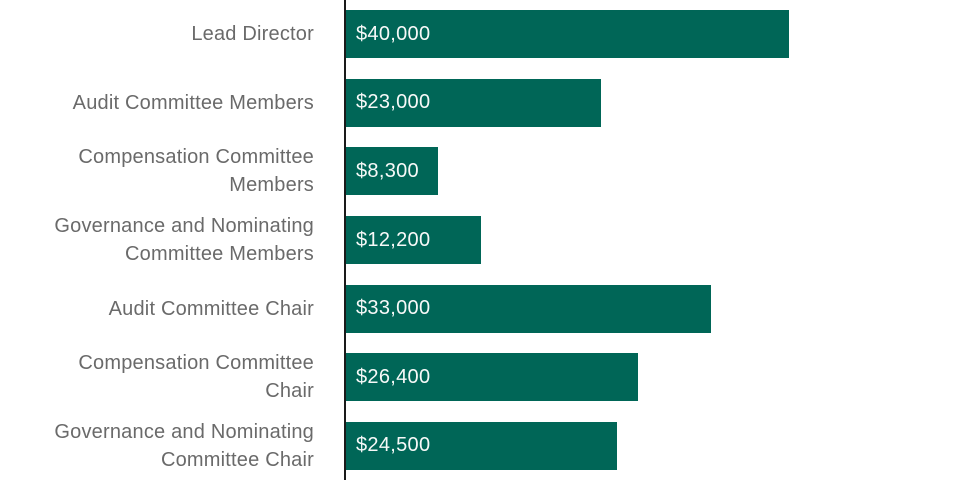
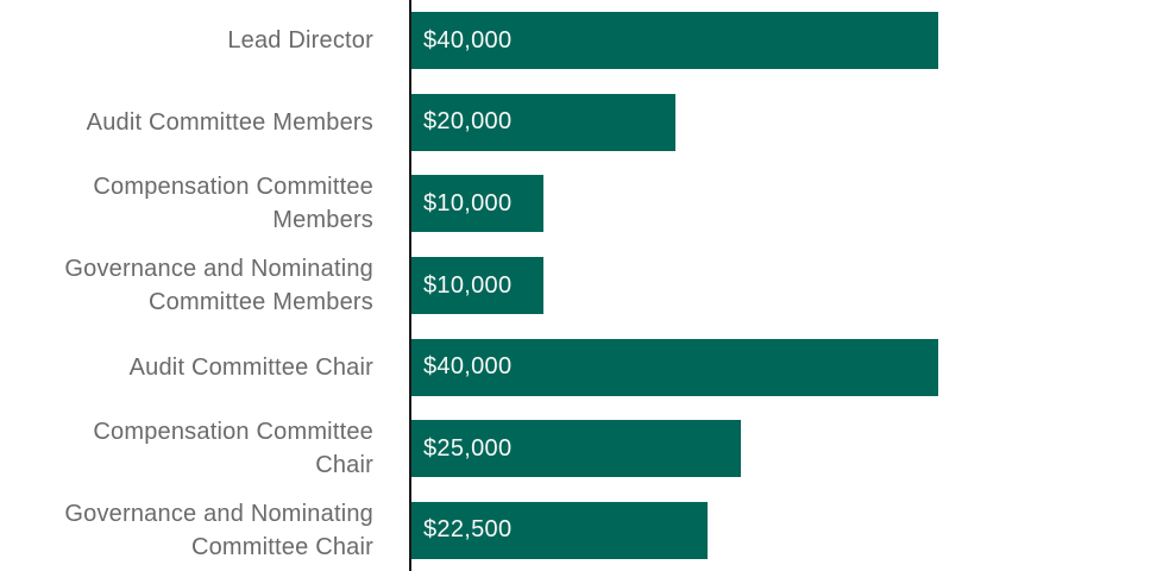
Audit Committee Members: $23,000 -> $20,000
Compensation Committee Members: $8,300 -> $10,000
Governance and Nominating Committee Members: $12,200 -> $10,000
Audit Committee Chair: $33,000 -> $40,000
Compensation Committee Chair: $26,400 -> $25,000
Governance and Nominating Committee Chair: $24,500 -> $22,500
